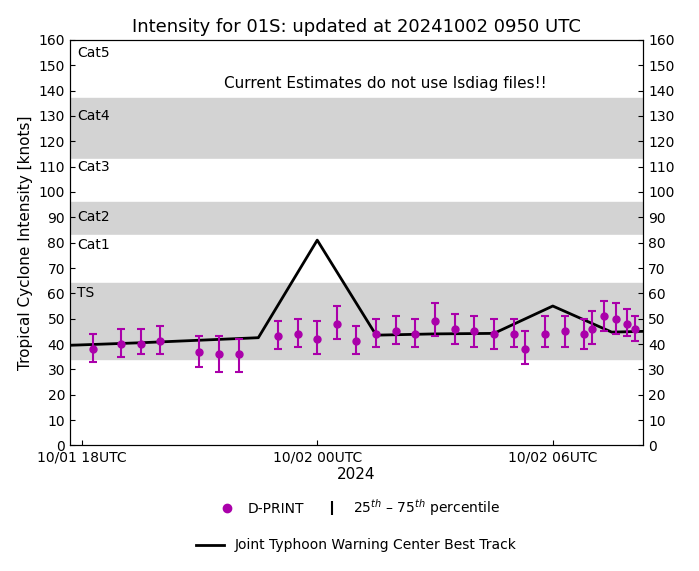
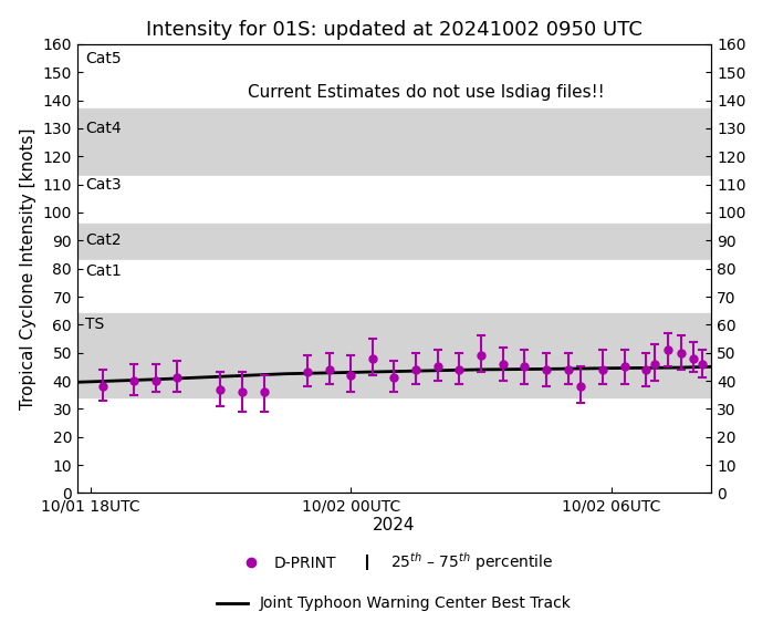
Joint Typhoon Warning Center Best Track/10/02 00UTC: 81.0 -> 43.0
Joint Typhoon Warning Center Best Track/10/02 06UTC: 55.0 -> 44.5
